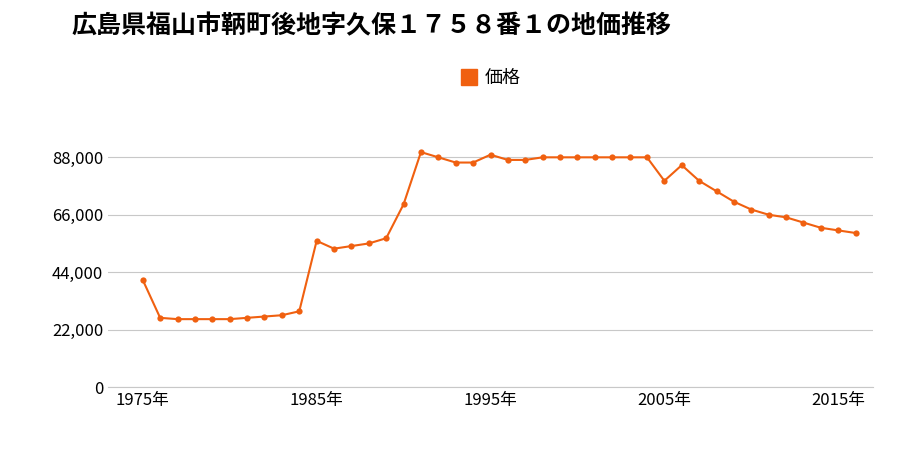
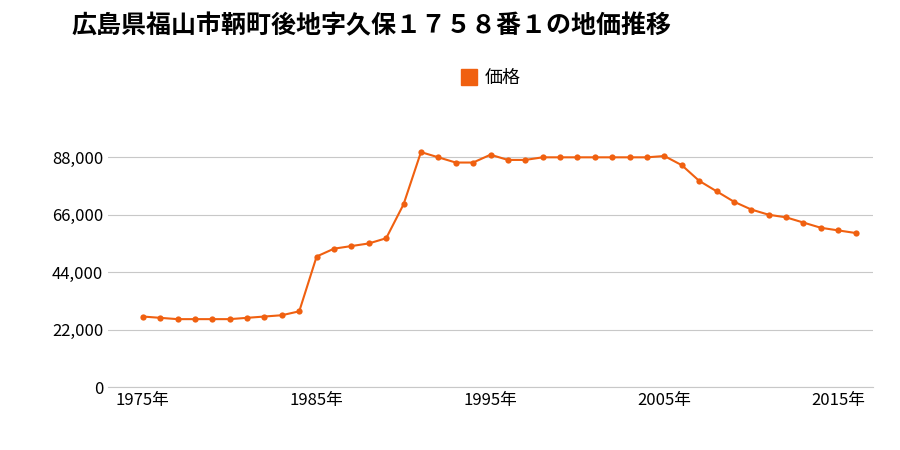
1975年: 41,000 -> 27,000
1985年: 56,000 -> 50,000
2005年: 79,000 -> 88,500
